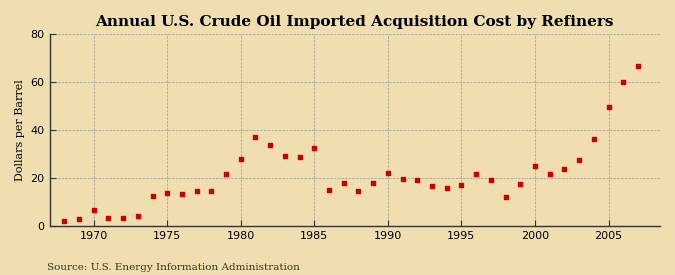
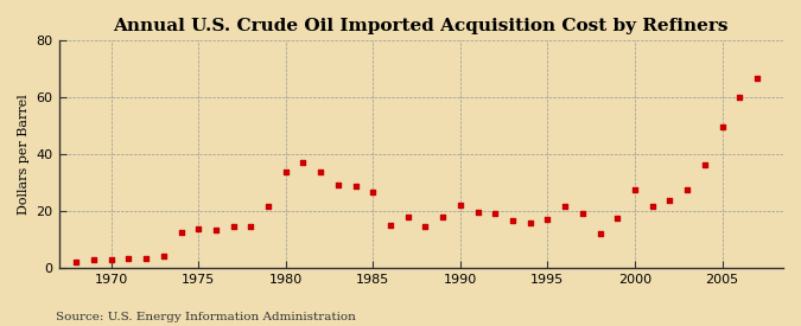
1970: 6.5 -> 2.8
1980: 28.0 -> 33.9
1985: 32.5 -> 26.8
2000: 25.0 -> 27.7
